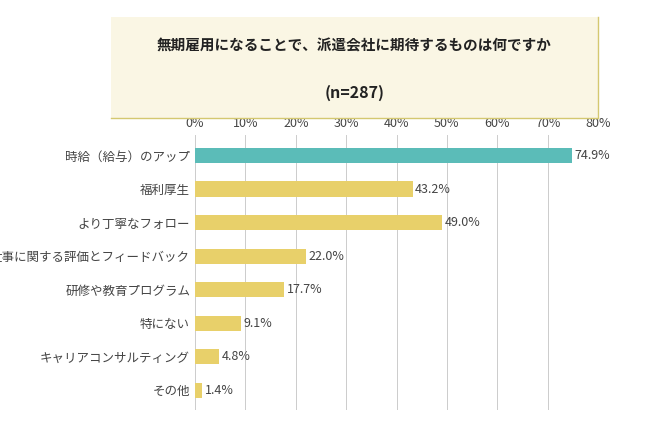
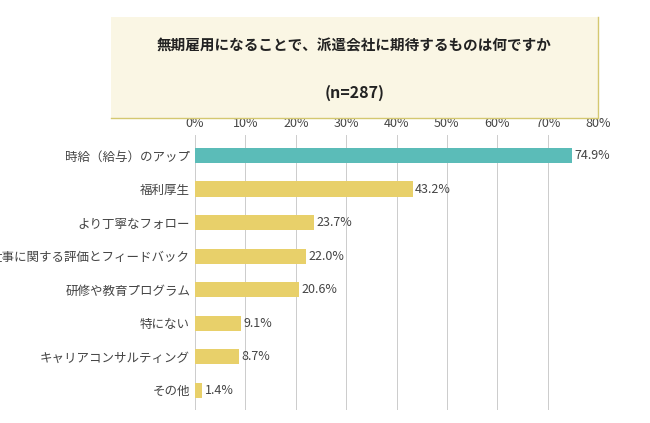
より丁寧なフォロー: 49.0% -> 23.7%
研修や教育プログラム: 17.7% -> 20.6%
キャリアコンサルティング: 4.8% -> 8.7%
